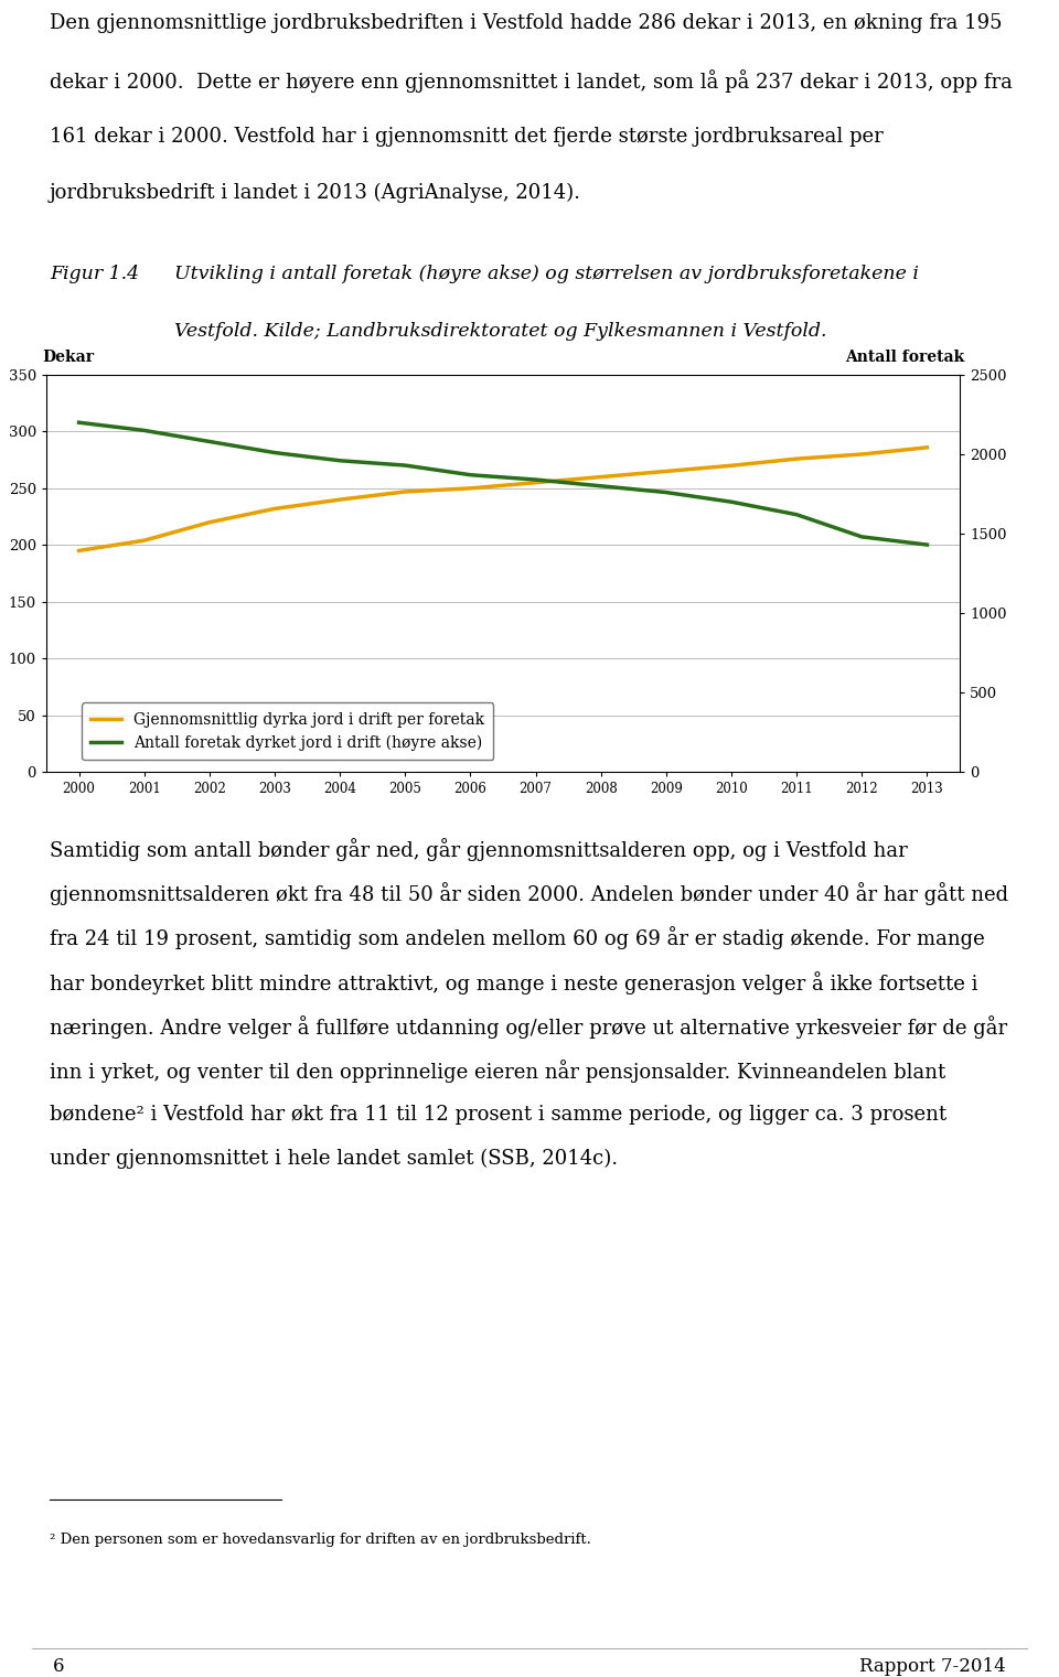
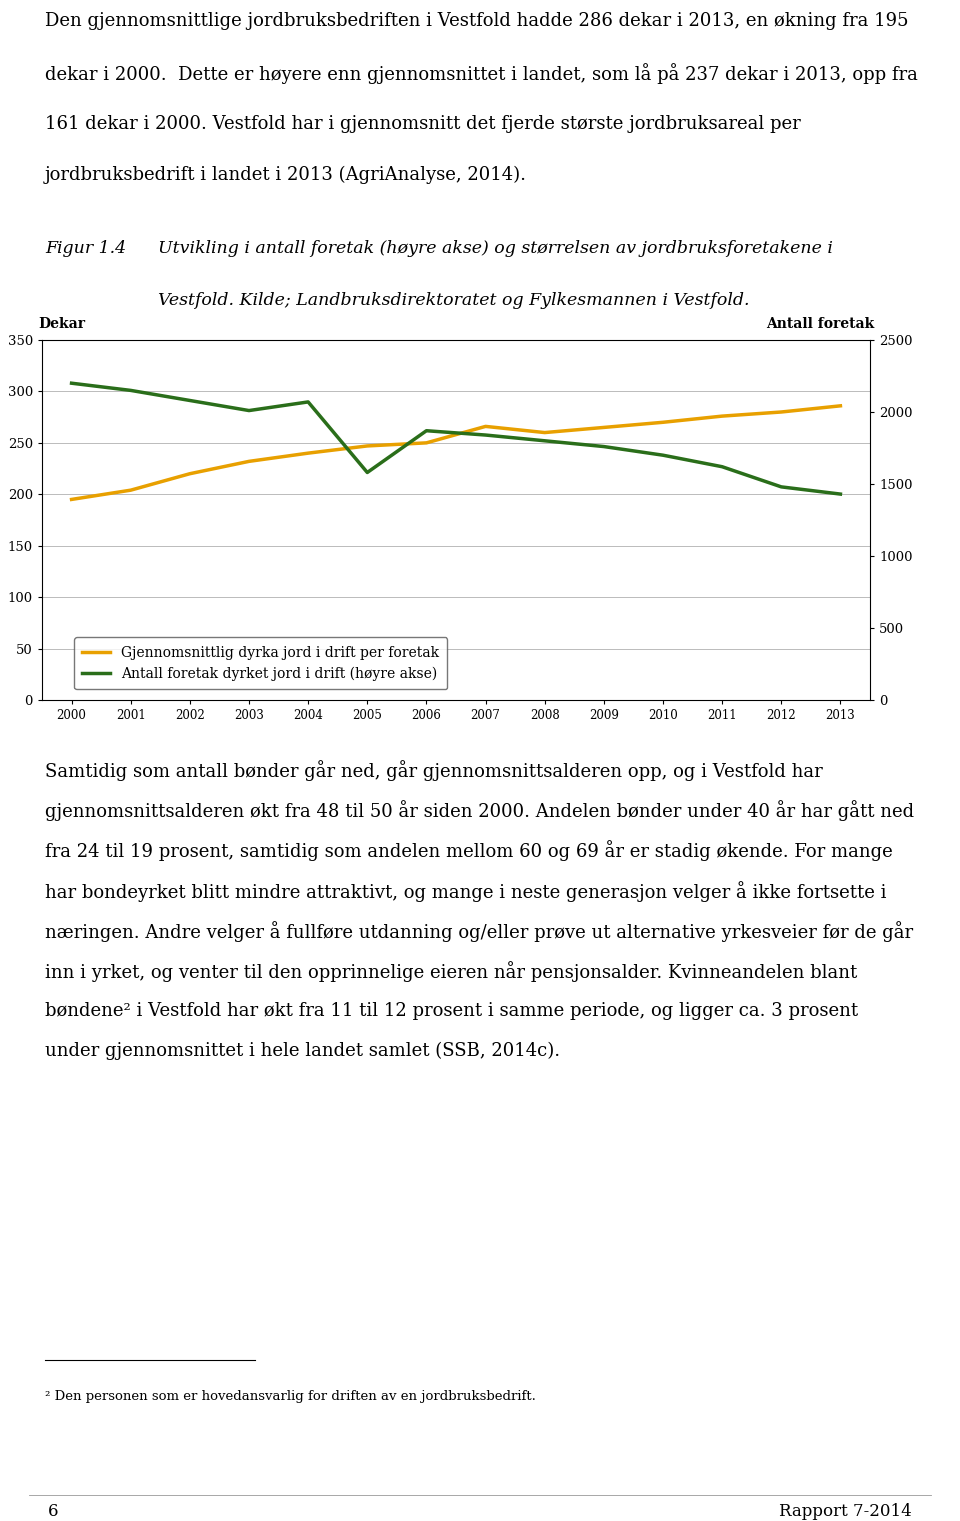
Antall foretak dyrket jord i drift (høyre akse)/2004: 1960 -> 2070
Antall foretak dyrket jord i drift (høyre akse)/2005: 1930 -> 1580
Gjennomsnittlig dyrka jord i drift per foretak/2007: 255 -> 266
